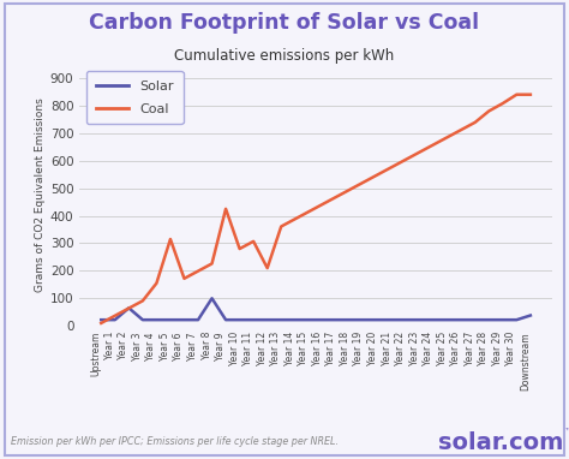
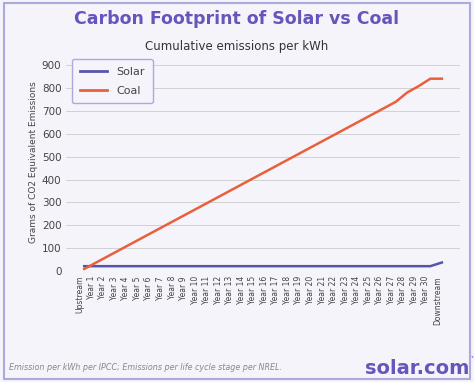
Solar/Year 2: 65 -> 22
Coal/Year 4: 155 -> 118
Coal/Year 5: 315 -> 145
Solar/Year 8: 100 -> 22
Coal/Year 9: 425 -> 253
Coal/Year 12: 210 -> 334
